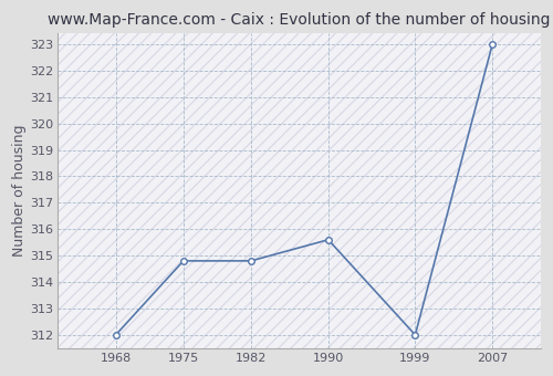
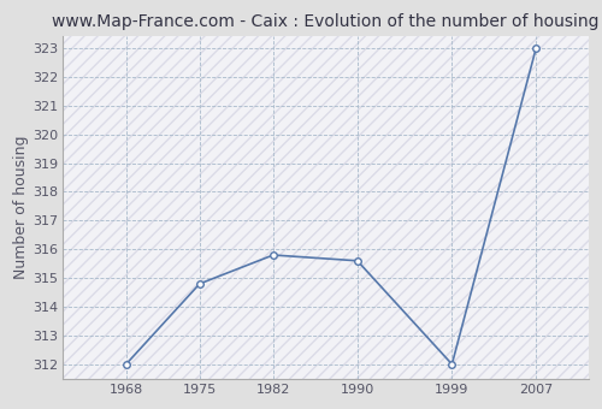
1982: 314.8 -> 315.8
